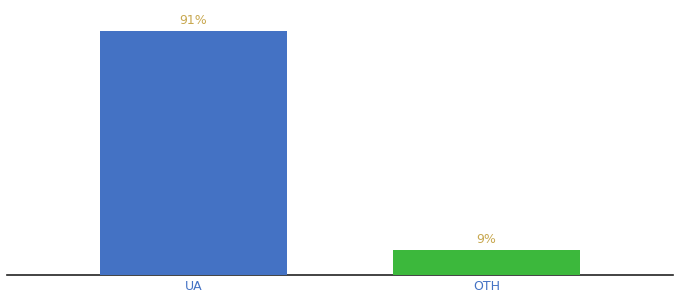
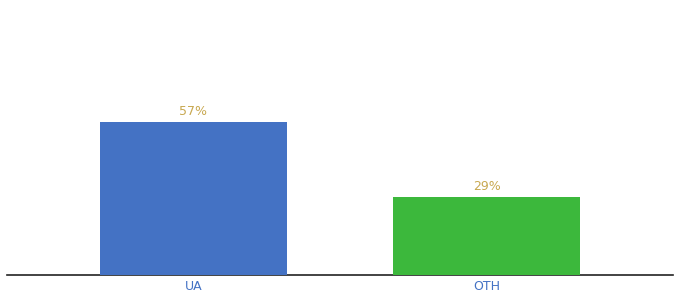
UA: 91% -> 57%
OTH: 9% -> 29%
